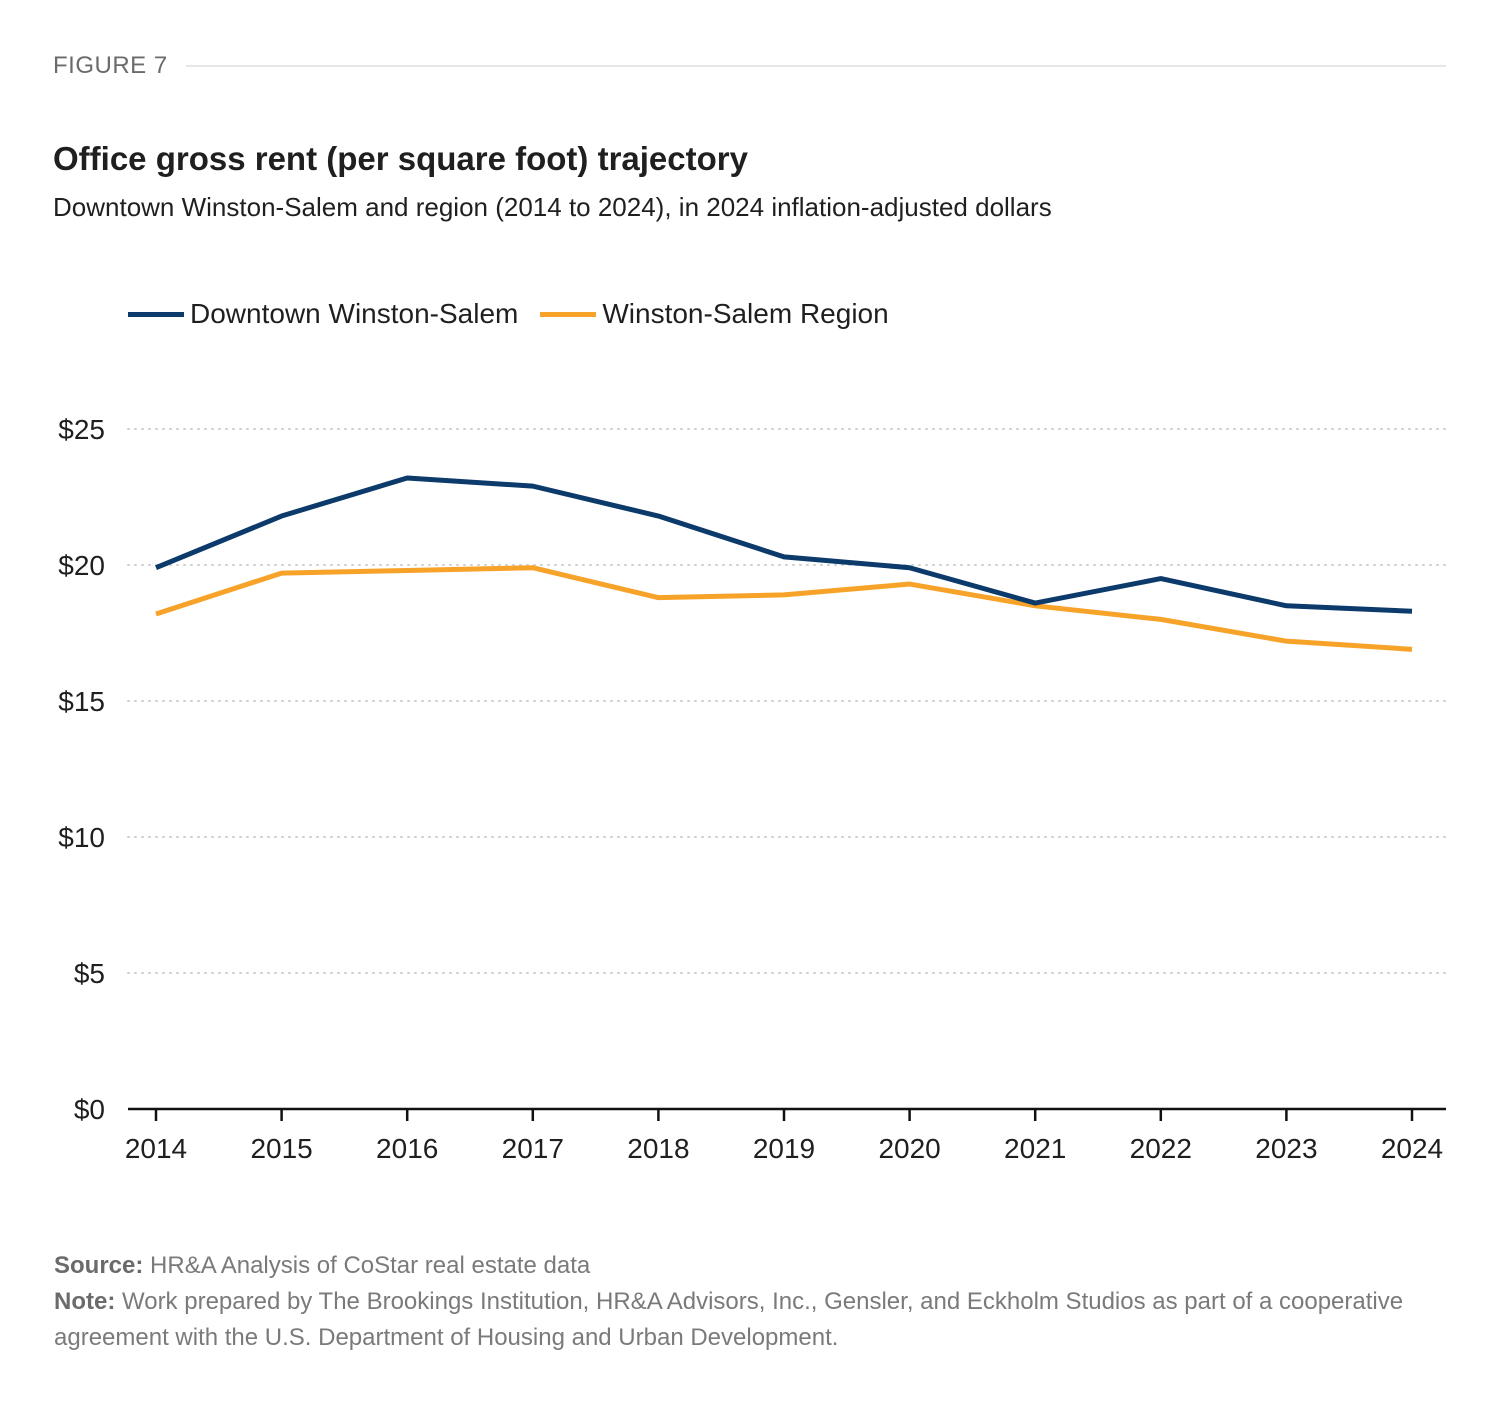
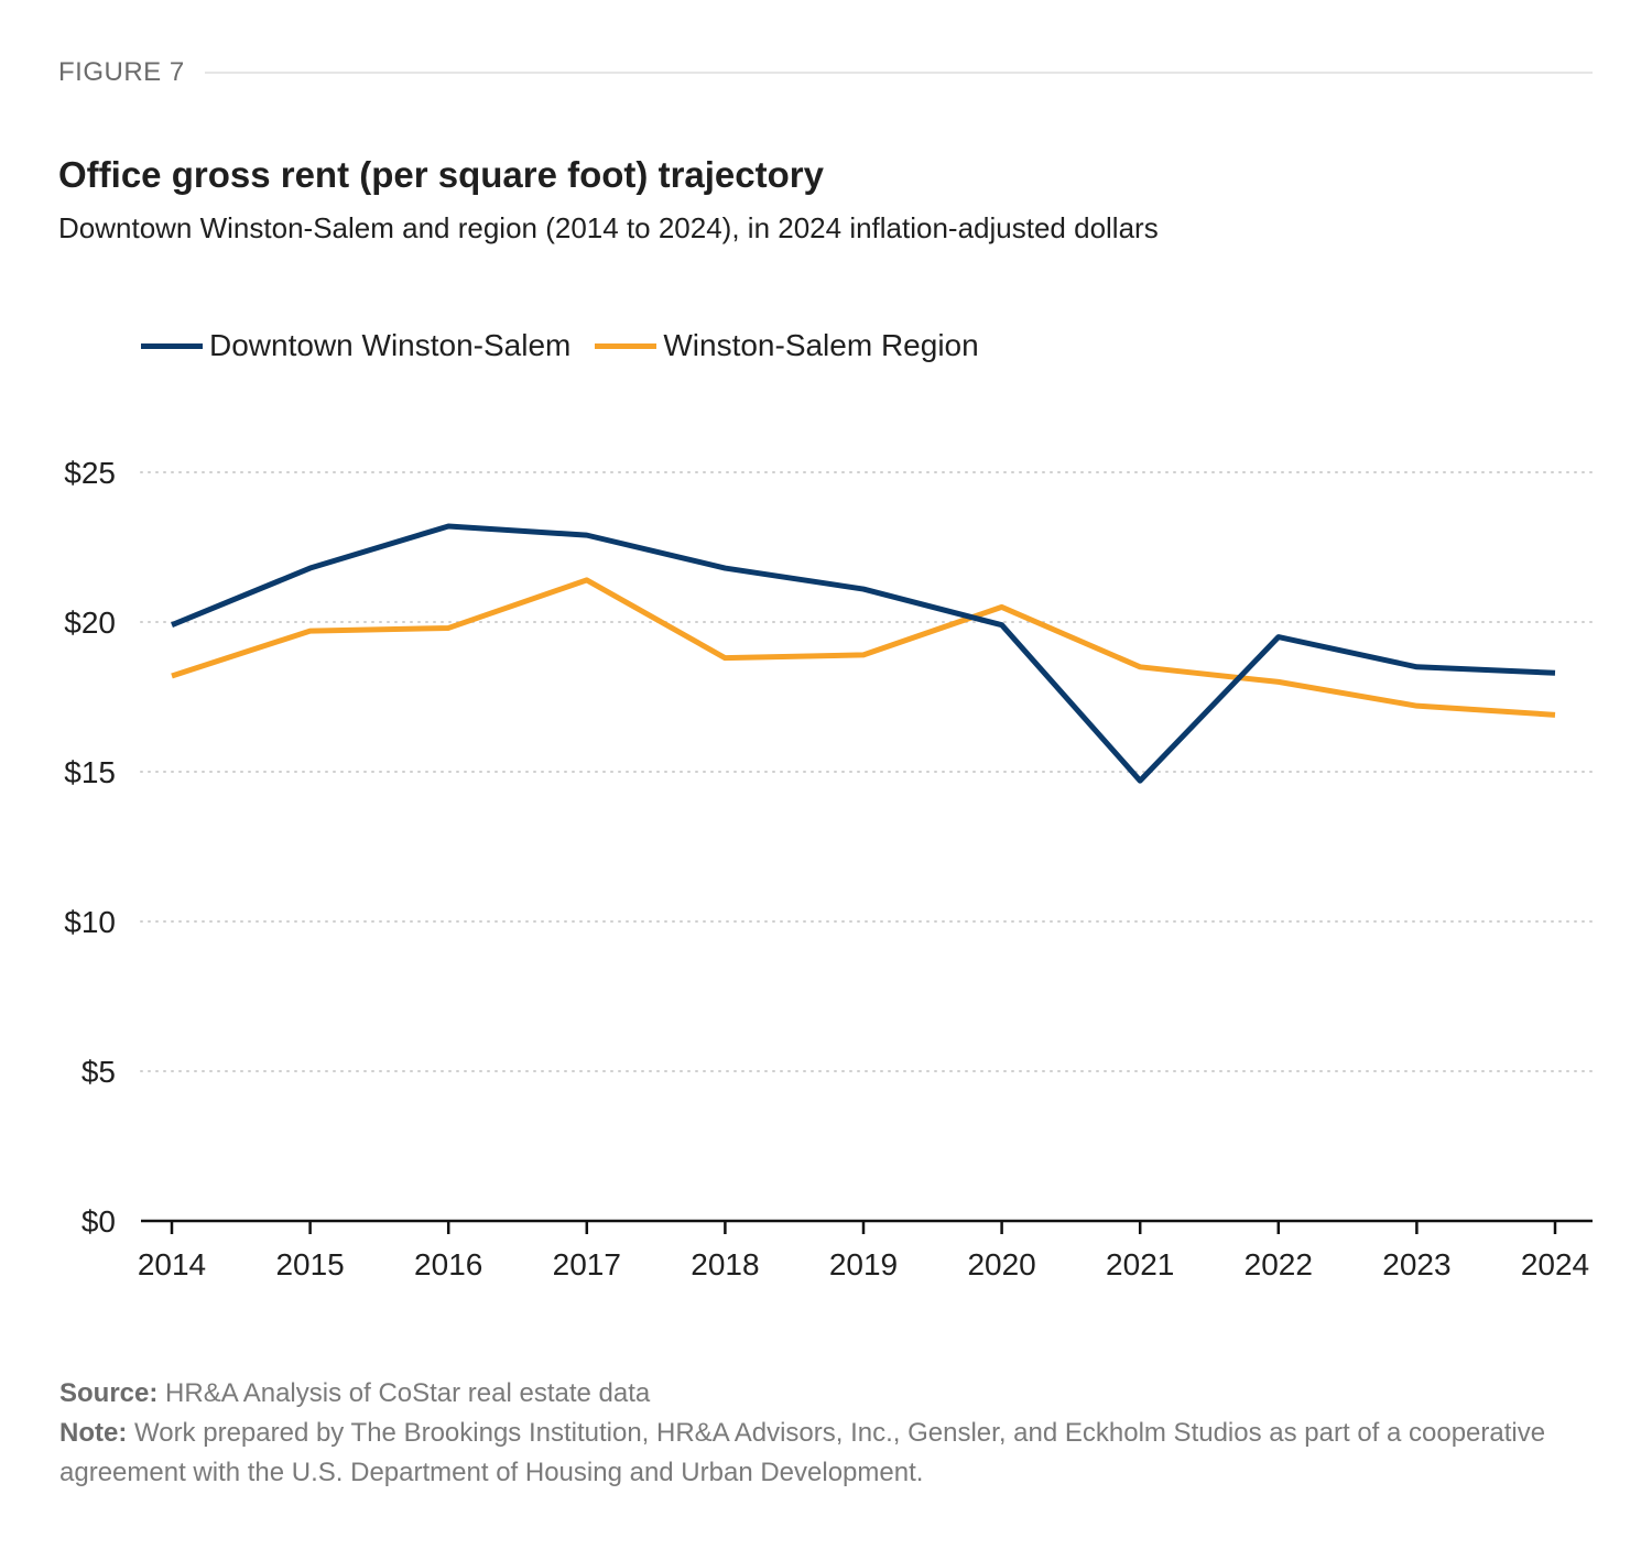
Winston-Salem Region/2017: $19.9 -> $21.4
Downtown Winston-Salem/2019: $20.3 -> $21.1
Winston-Salem Region/2020: $19.3 -> $20.5
Downtown Winston-Salem/2021: $18.6 -> $14.7
